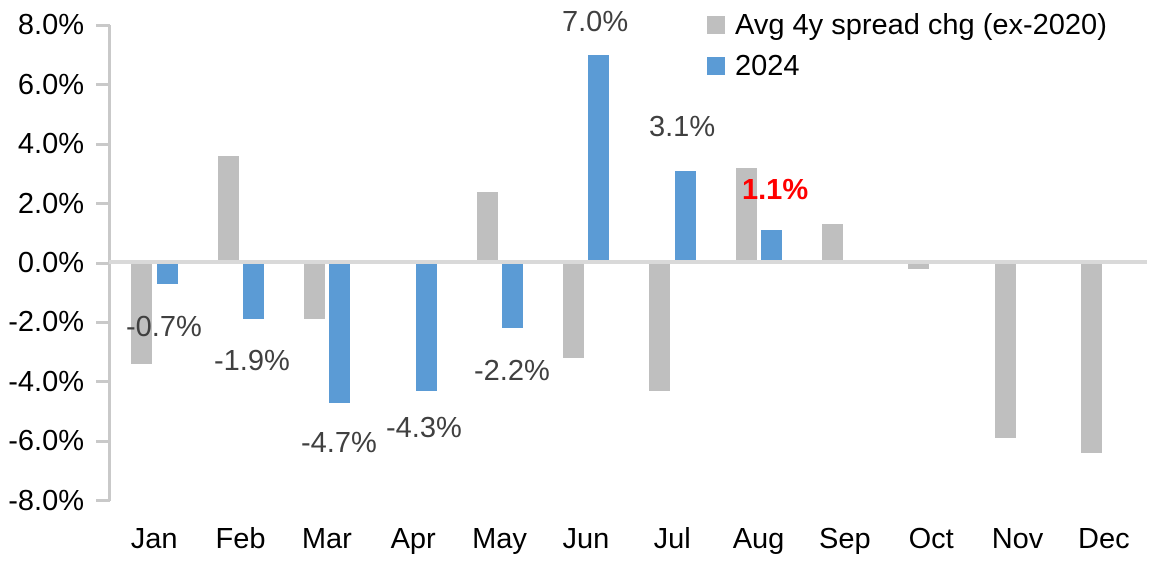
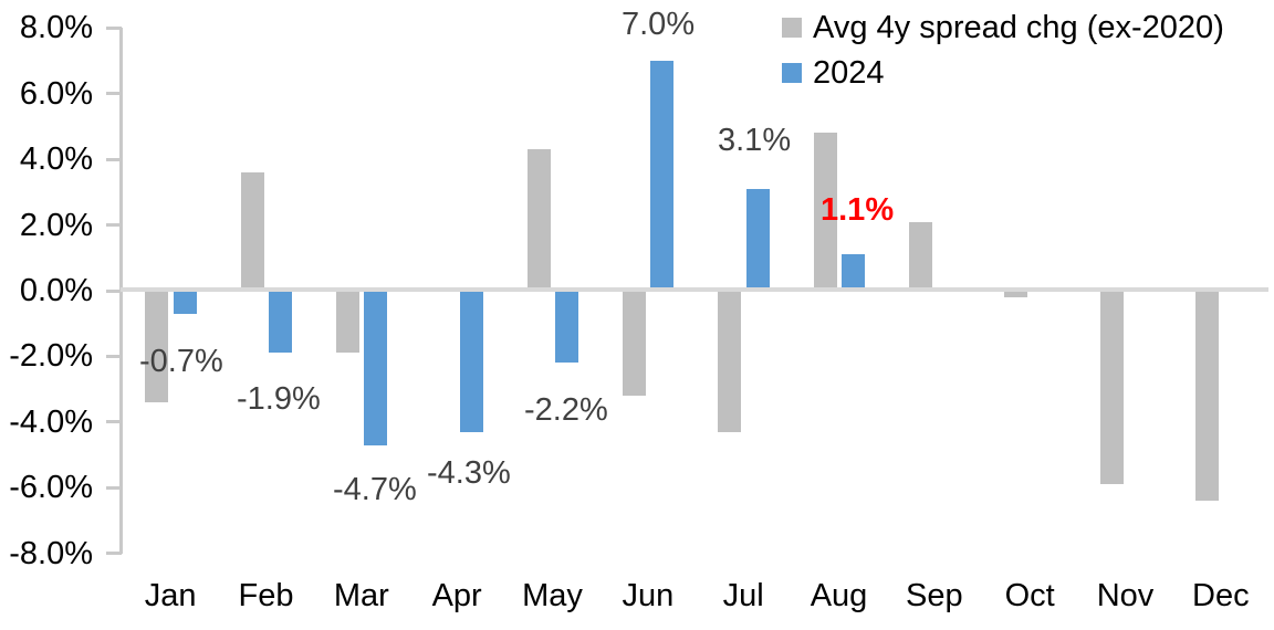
Avg 4y spread chg (ex-2020)/May: 2.4% -> 4.3%
Avg 4y spread chg (ex-2020)/Aug: 3.2% -> 4.8%
Avg 4y spread chg (ex-2020)/Sep: 1.3% -> 2.1%
